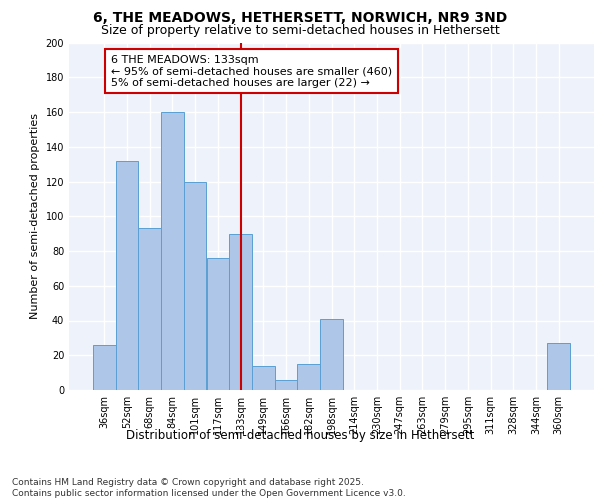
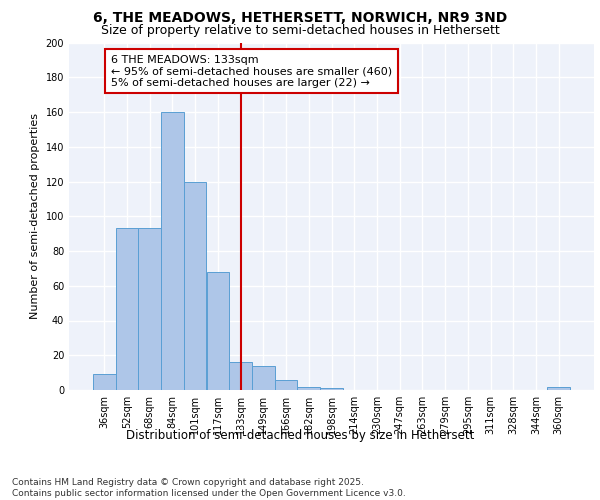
36sqm: 26 -> 9
52sqm: 132 -> 93
117sqm: 76 -> 68
133sqm: 90 -> 16
182sqm: 15 -> 2
198sqm: 41 -> 1
360sqm: 27 -> 2
